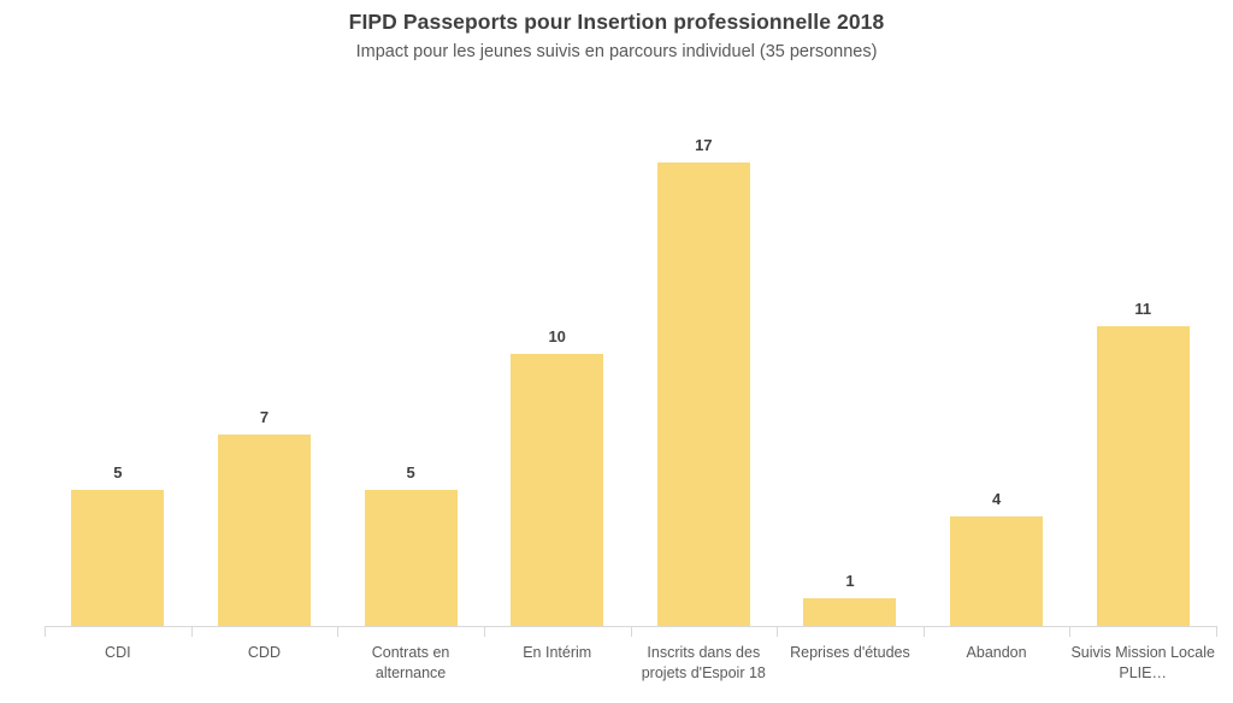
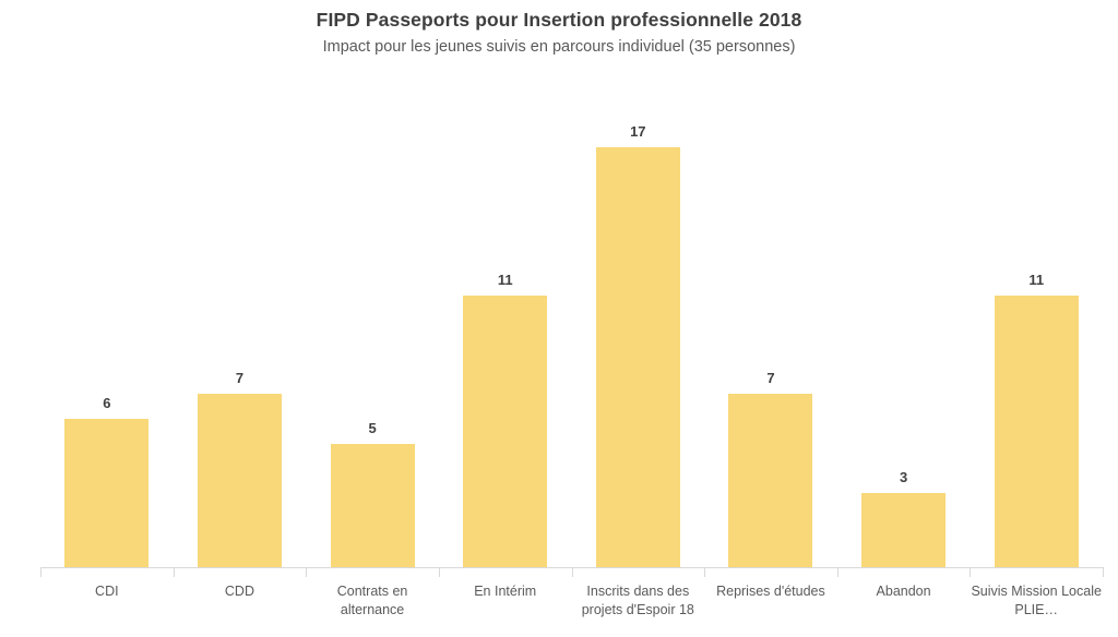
CDI: 5 -> 6
En Intérim: 10 -> 11
Reprises d'études: 1 -> 7
Abandon: 4 -> 3
